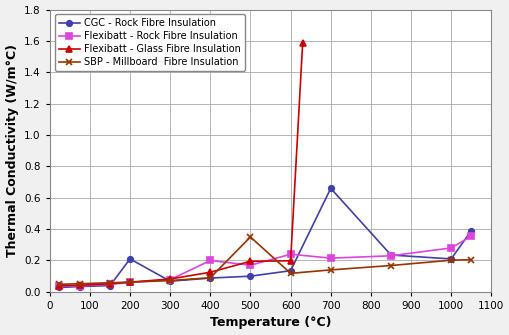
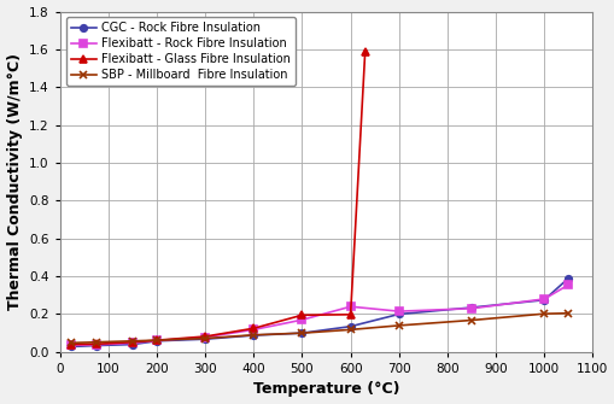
CGC - Rock Fibre Insulation/200: 0.21 -> 0.06
Flexibatt - Rock Fibre Insulation/400: 0.20 -> 0.12
SBP - Millboard Fibre Insulation/500: 0.35 -> 0.10
CGC - Rock Fibre Insulation/700: 0.66 -> 0.20
CGC - Rock Fibre Insulation/1000: 0.21 -> 0.28
